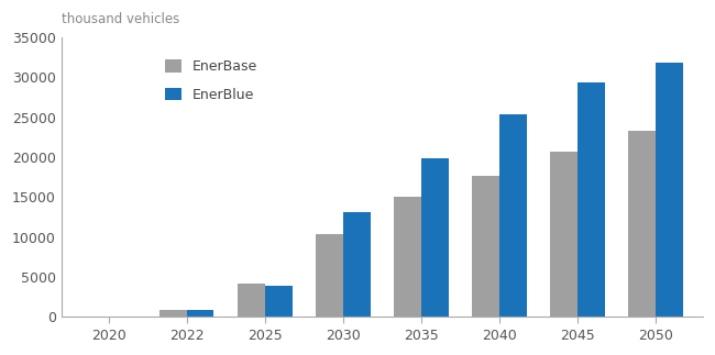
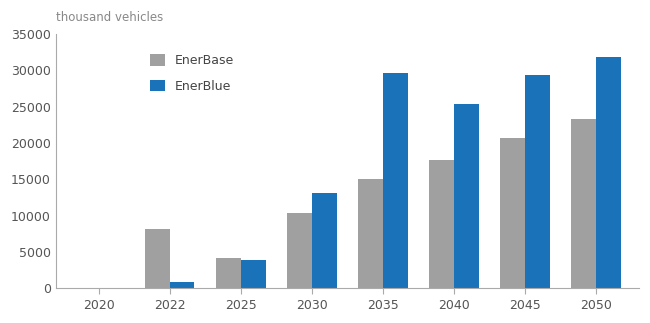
EnerBase/2022: 800 -> 8200
EnerBlue/2035: 19900 -> 29600
